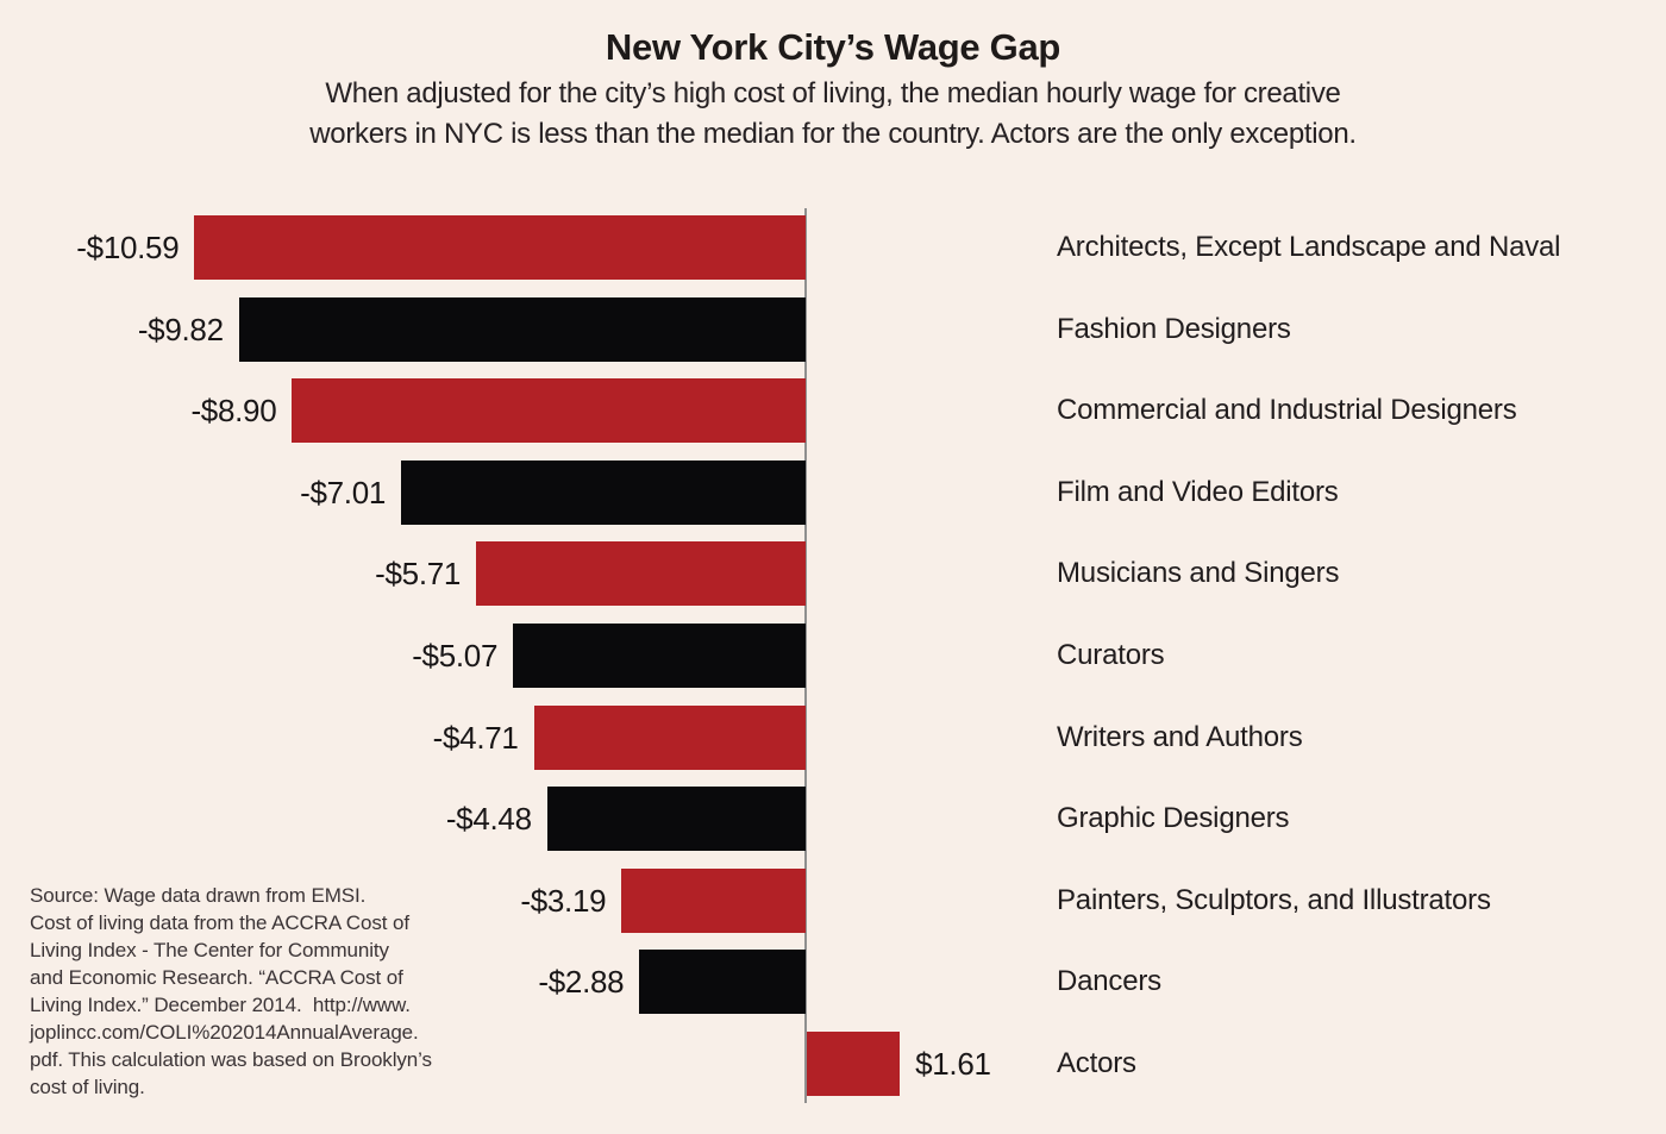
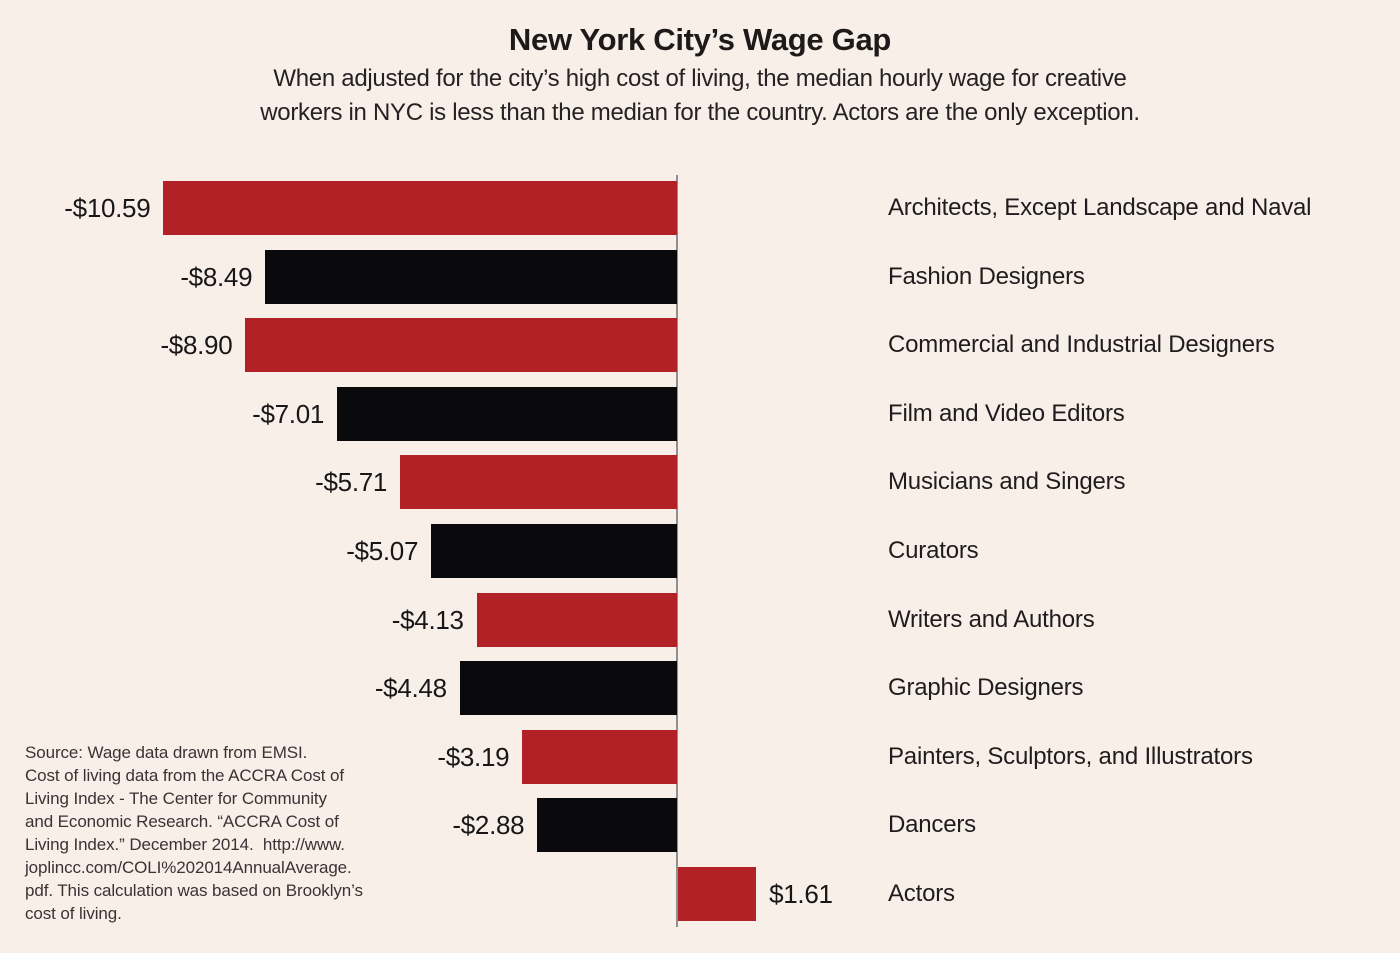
Fashion Designers: -$9.82 -> -$8.49
Writers and Authors: -$4.71 -> -$4.13
